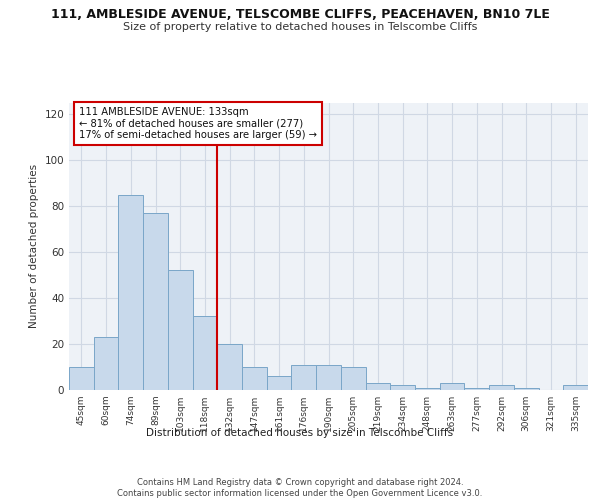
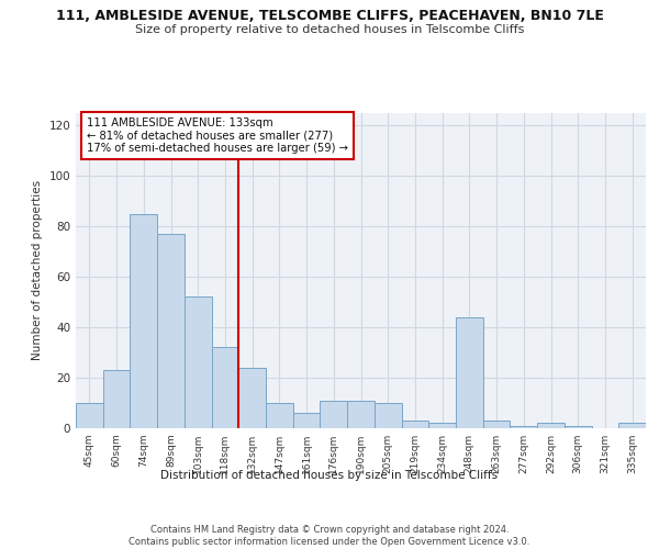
132sqm: 20 -> 24
248sqm: 1 -> 44
